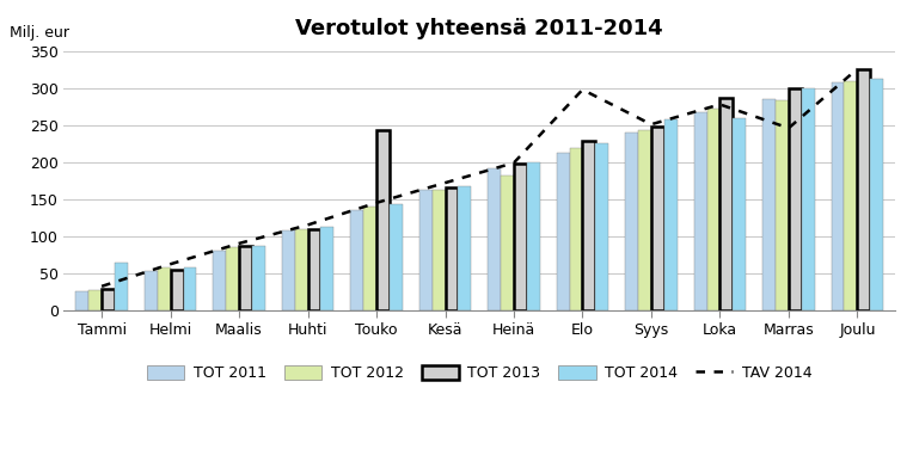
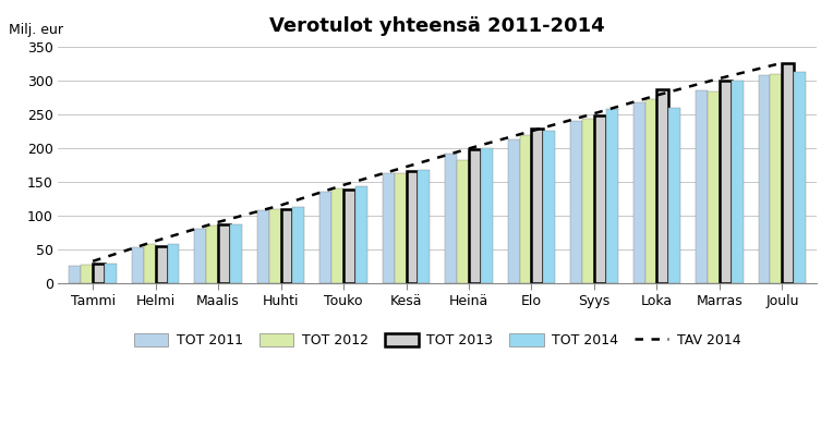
TOT 2014/Tammi: 64 -> 29
TOT 2013/Touko: 244 -> 139
TAV 2014/Elo: 298 -> 225
TAV 2014/Marras: 246 -> 303
